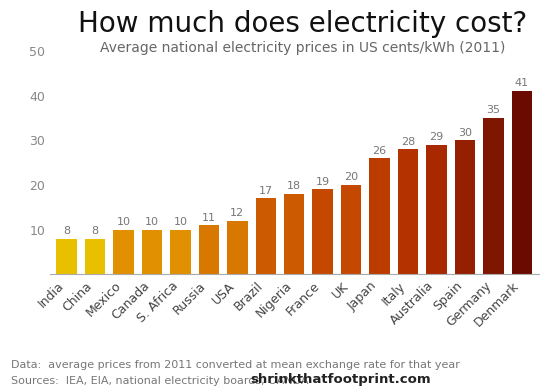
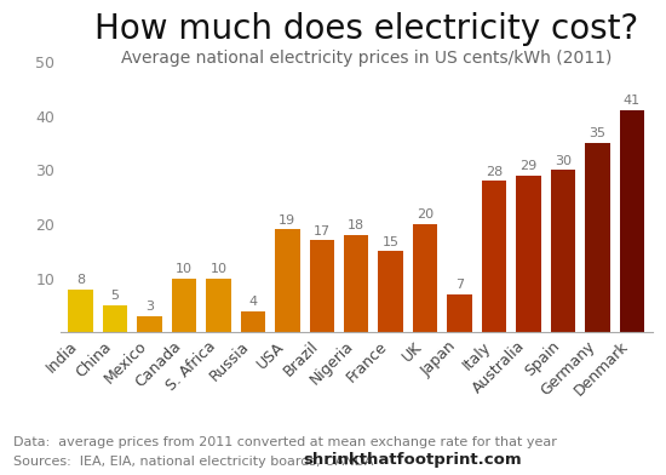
China: 8 -> 5
Mexico: 10 -> 3
Russia: 11 -> 4
USA: 12 -> 19
France: 19 -> 15
Japan: 26 -> 7
